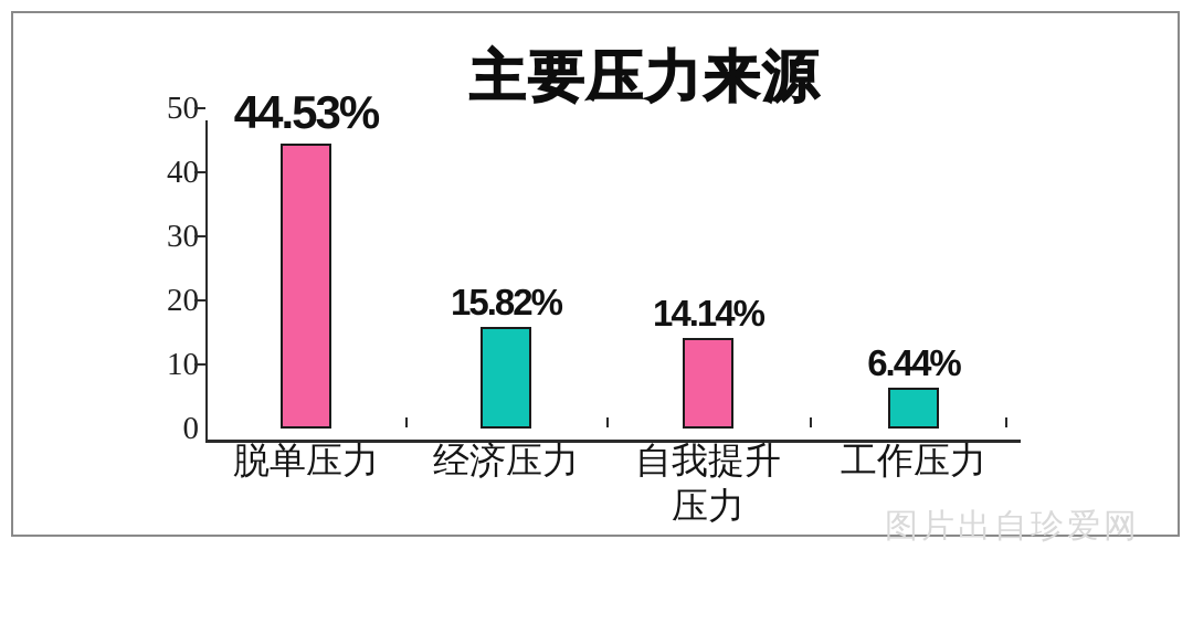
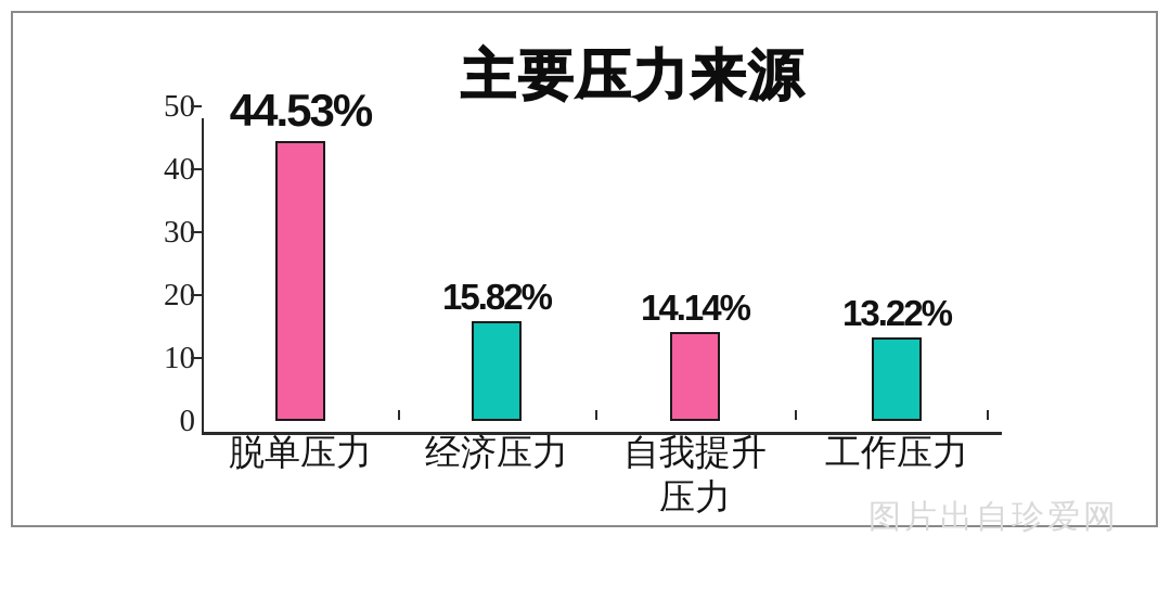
工作压力: 6.44% -> 13.22%
